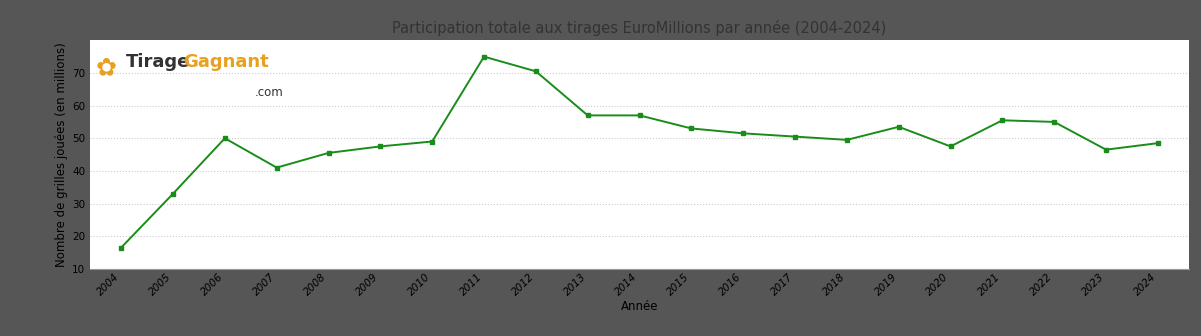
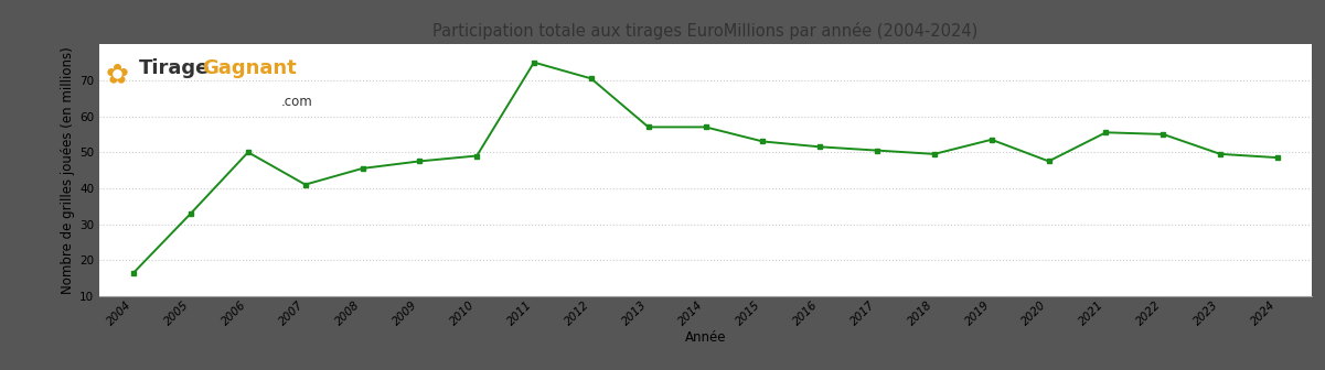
2023: 46.5 -> 49.5
